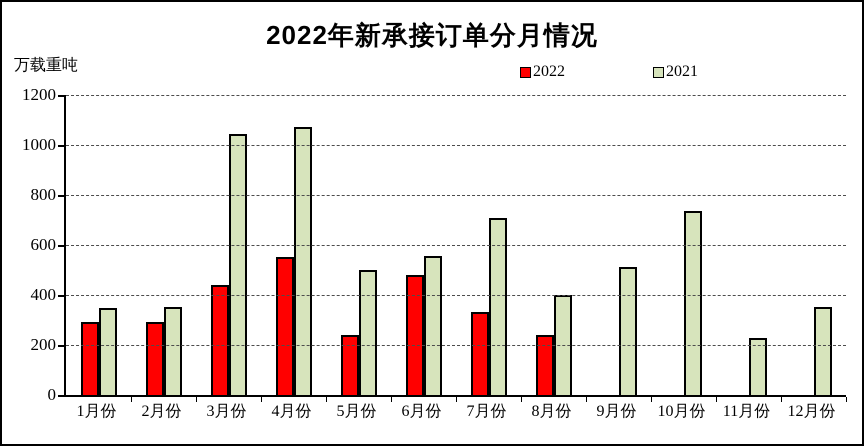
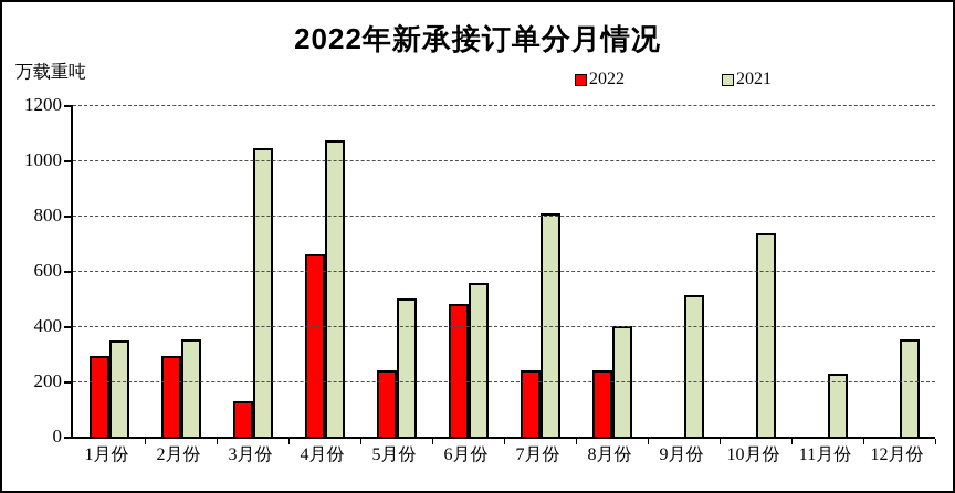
2022/3月份: 430 -> 120
2022/4月份: 540 -> 650
2022/7月份: 320 -> 230
2021/7月份: 700 -> 800
